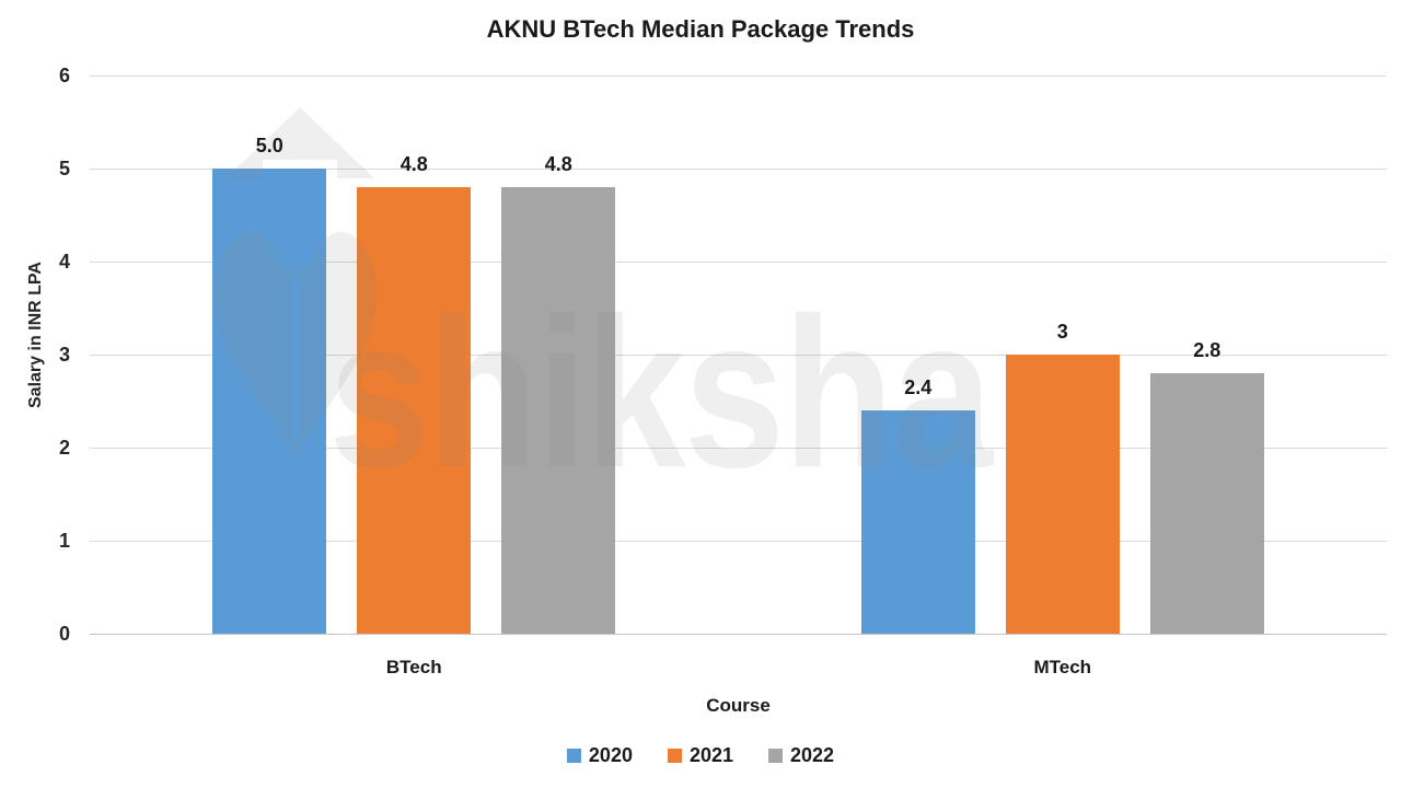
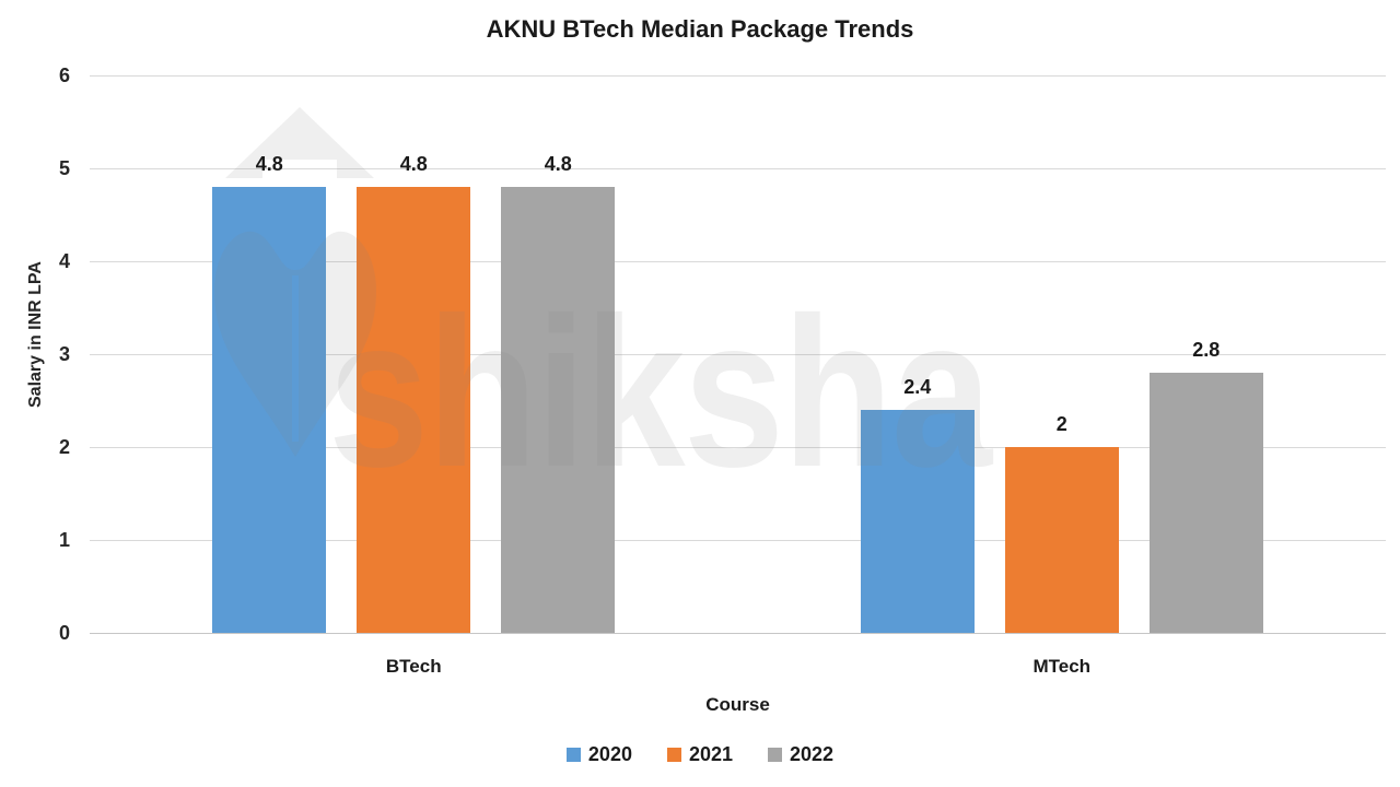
2020/BTech: 5.0 -> 4.8
2021/MTech: 3 -> 2
